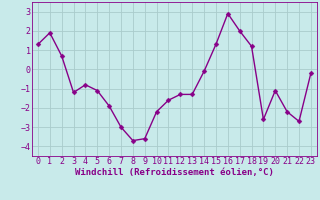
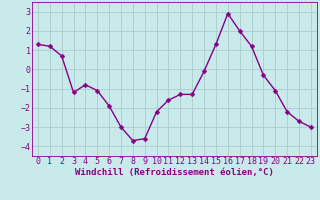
1: 1.9 -> 1.2
19: -2.6 -> -0.3
23: -0.2 -> -3.0
